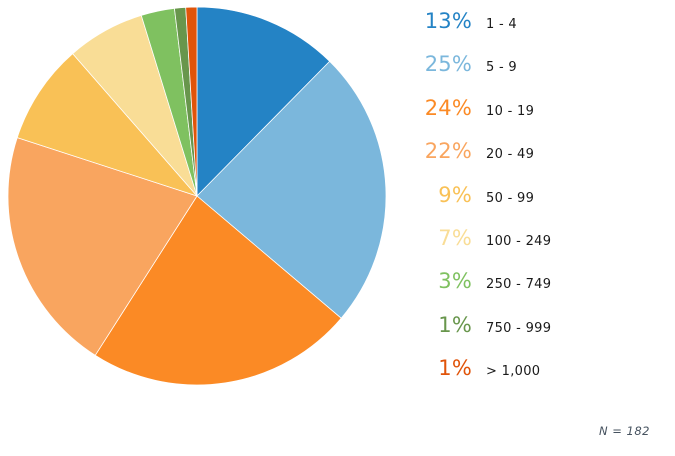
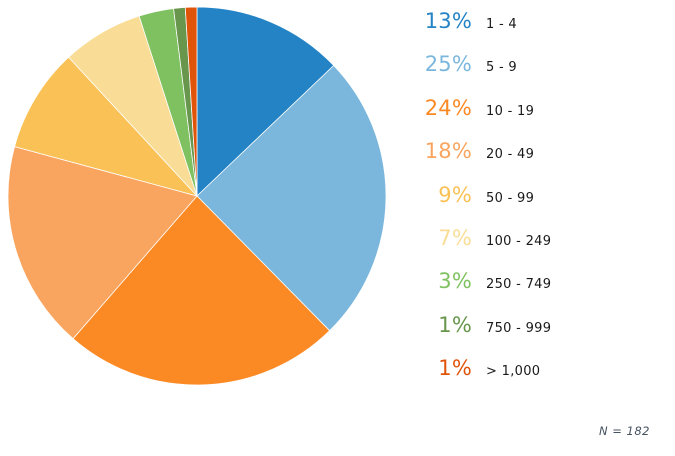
20 - 49: 22% -> 18%
